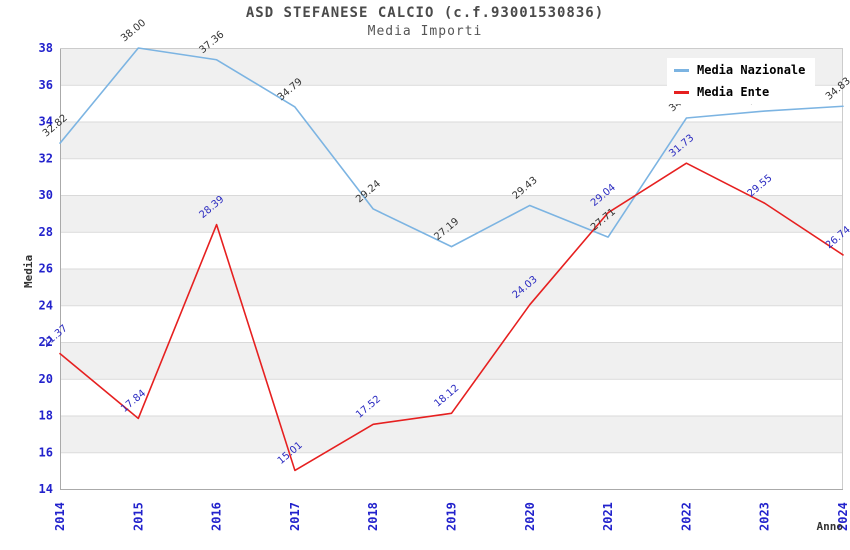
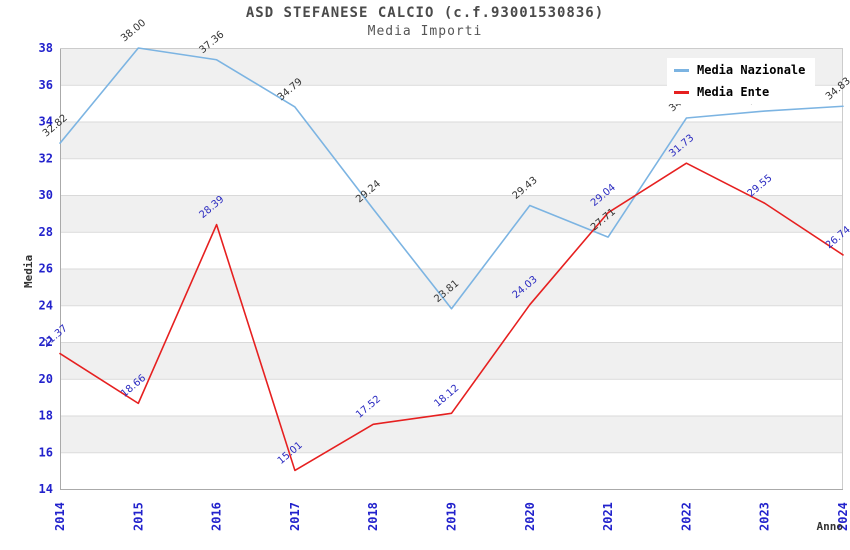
Media Ente/2015: 17.84 -> 18.66
Media Nazionale/2019: 27.19 -> 23.81
